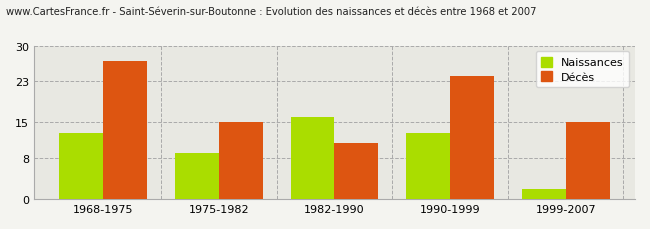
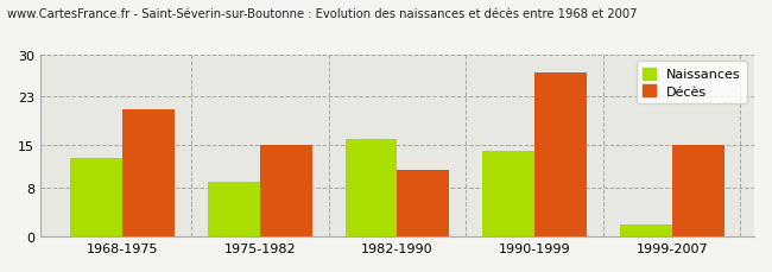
Décès/1968-1975: 27 -> 21
Naissances/1990-1999: 13 -> 14
Décès/1990-1999: 24 -> 27
